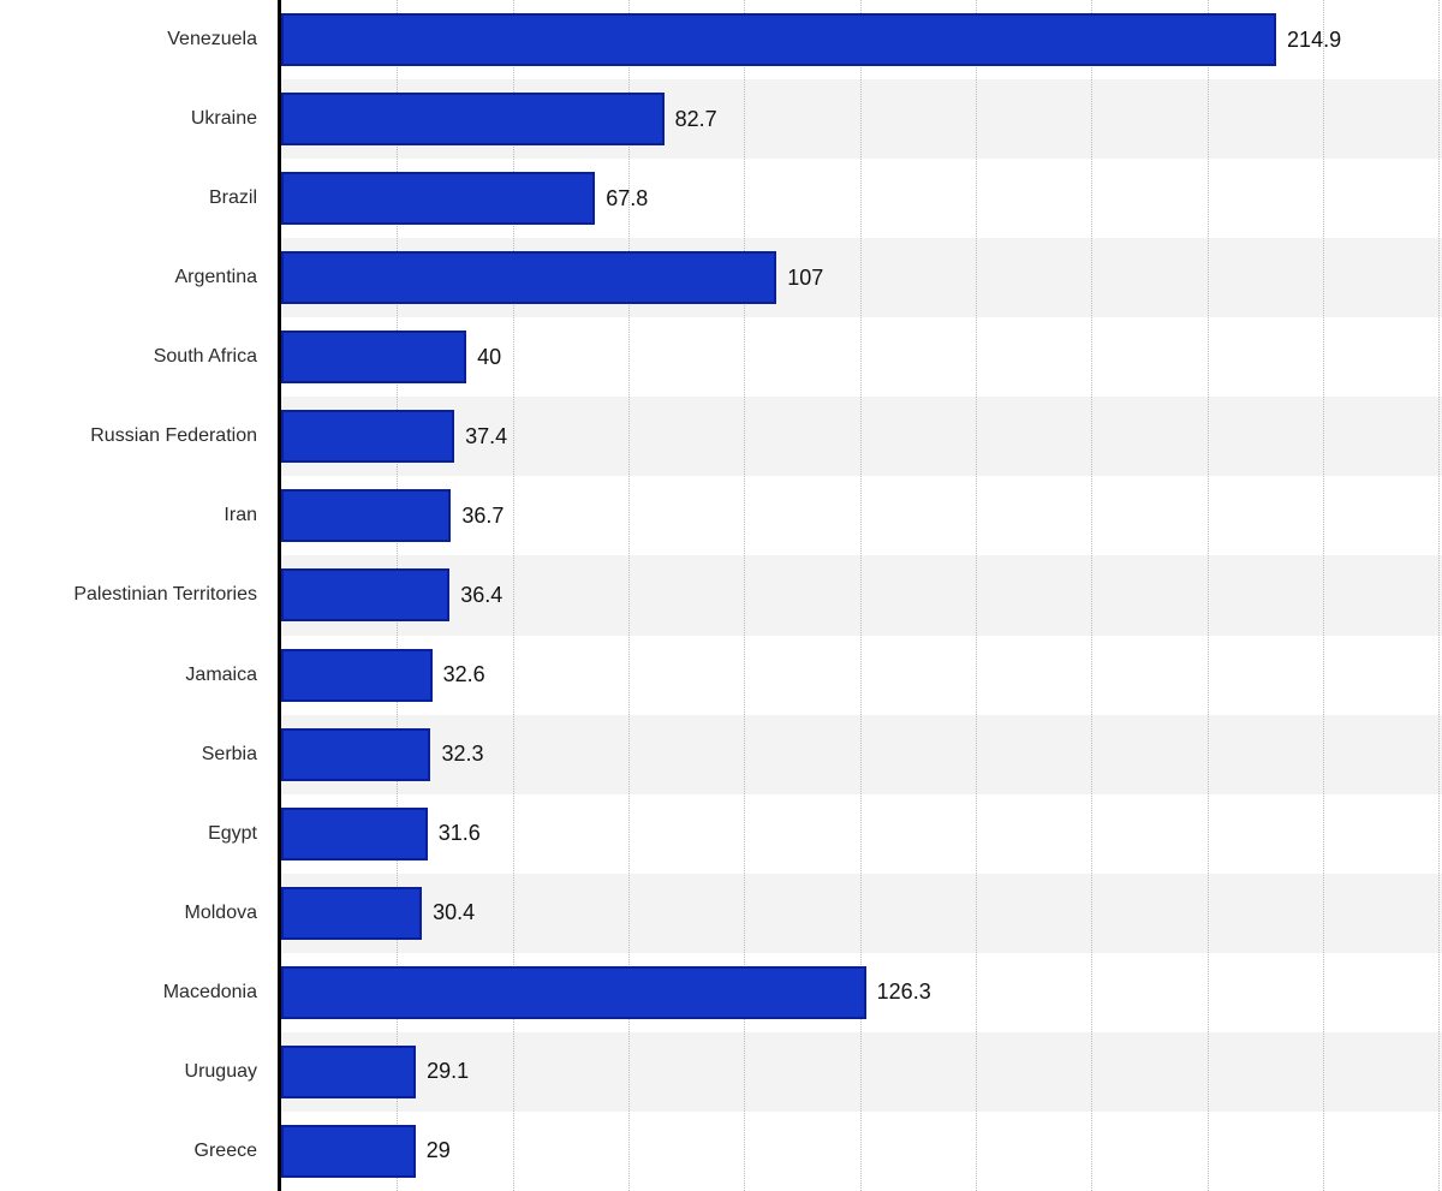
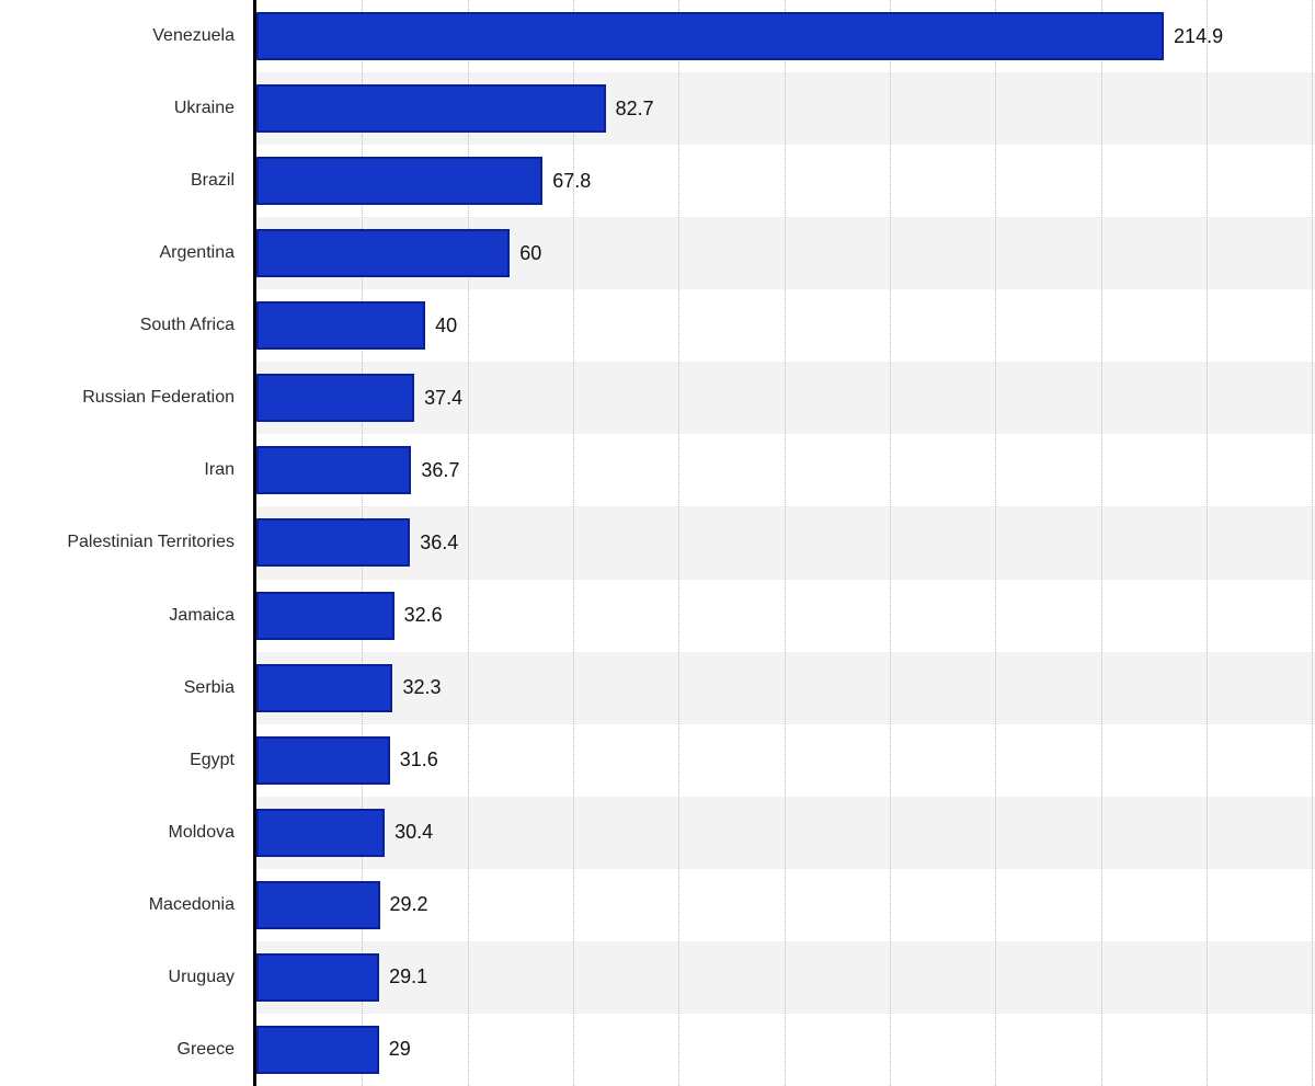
Argentina: 107 -> 60
Macedonia: 126.3 -> 29.2
